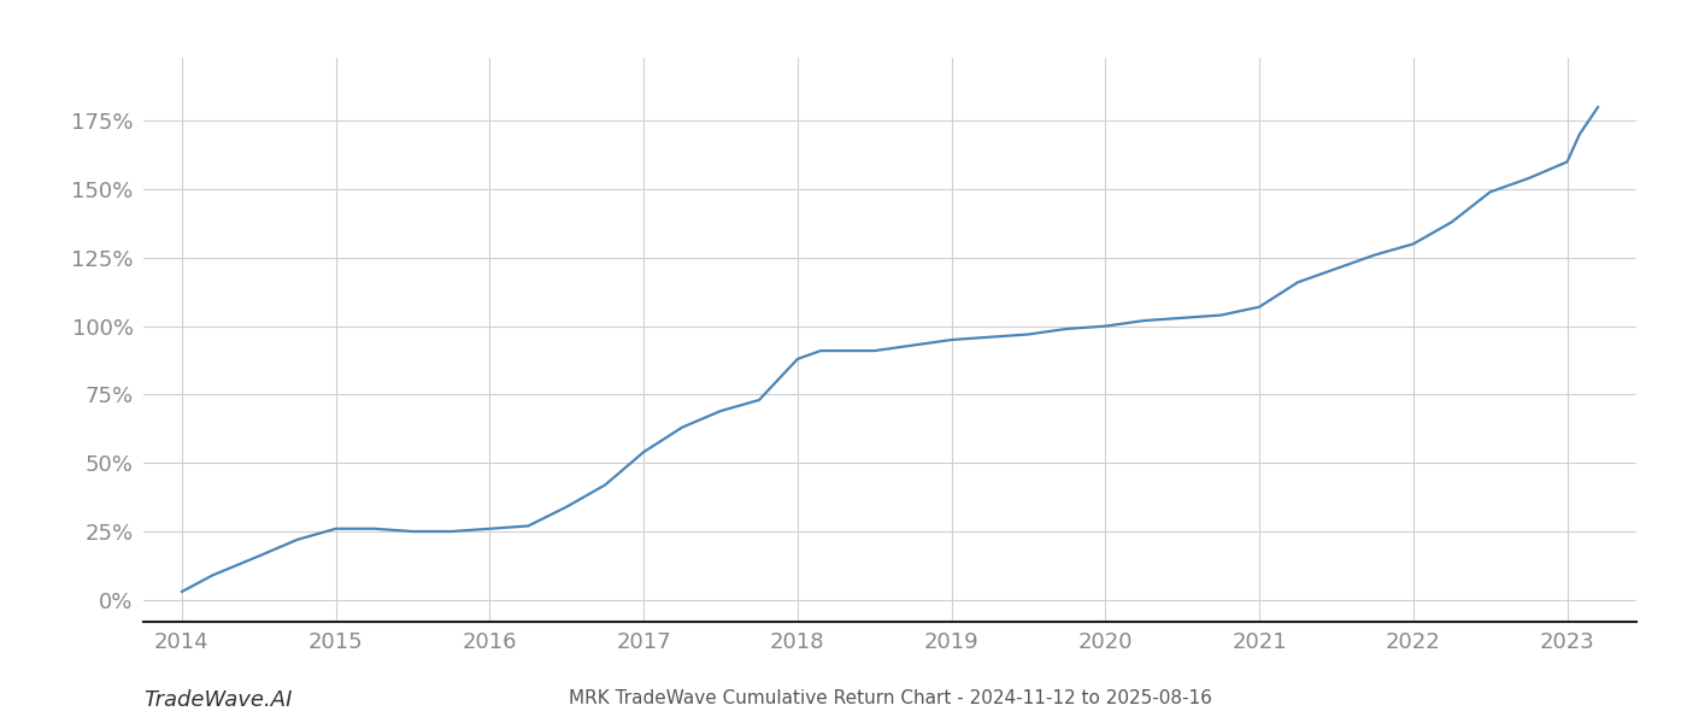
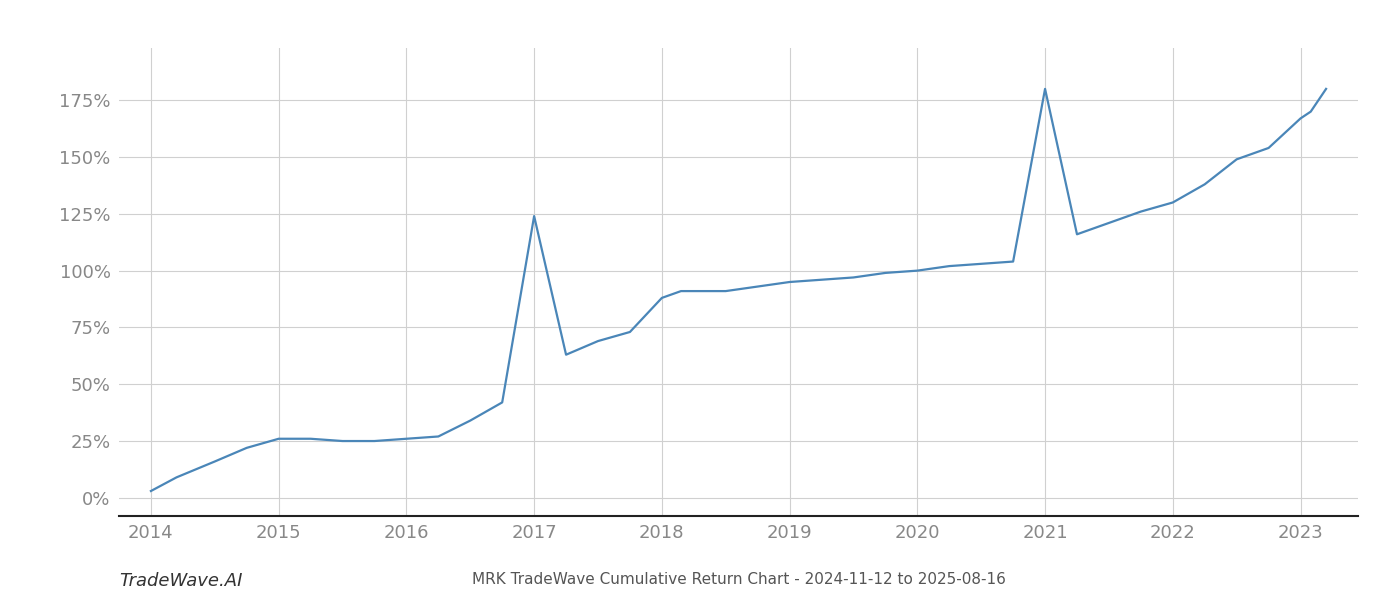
2017: 54% -> 124%
2021: 107% -> 180%
2023: 160% -> 167%
